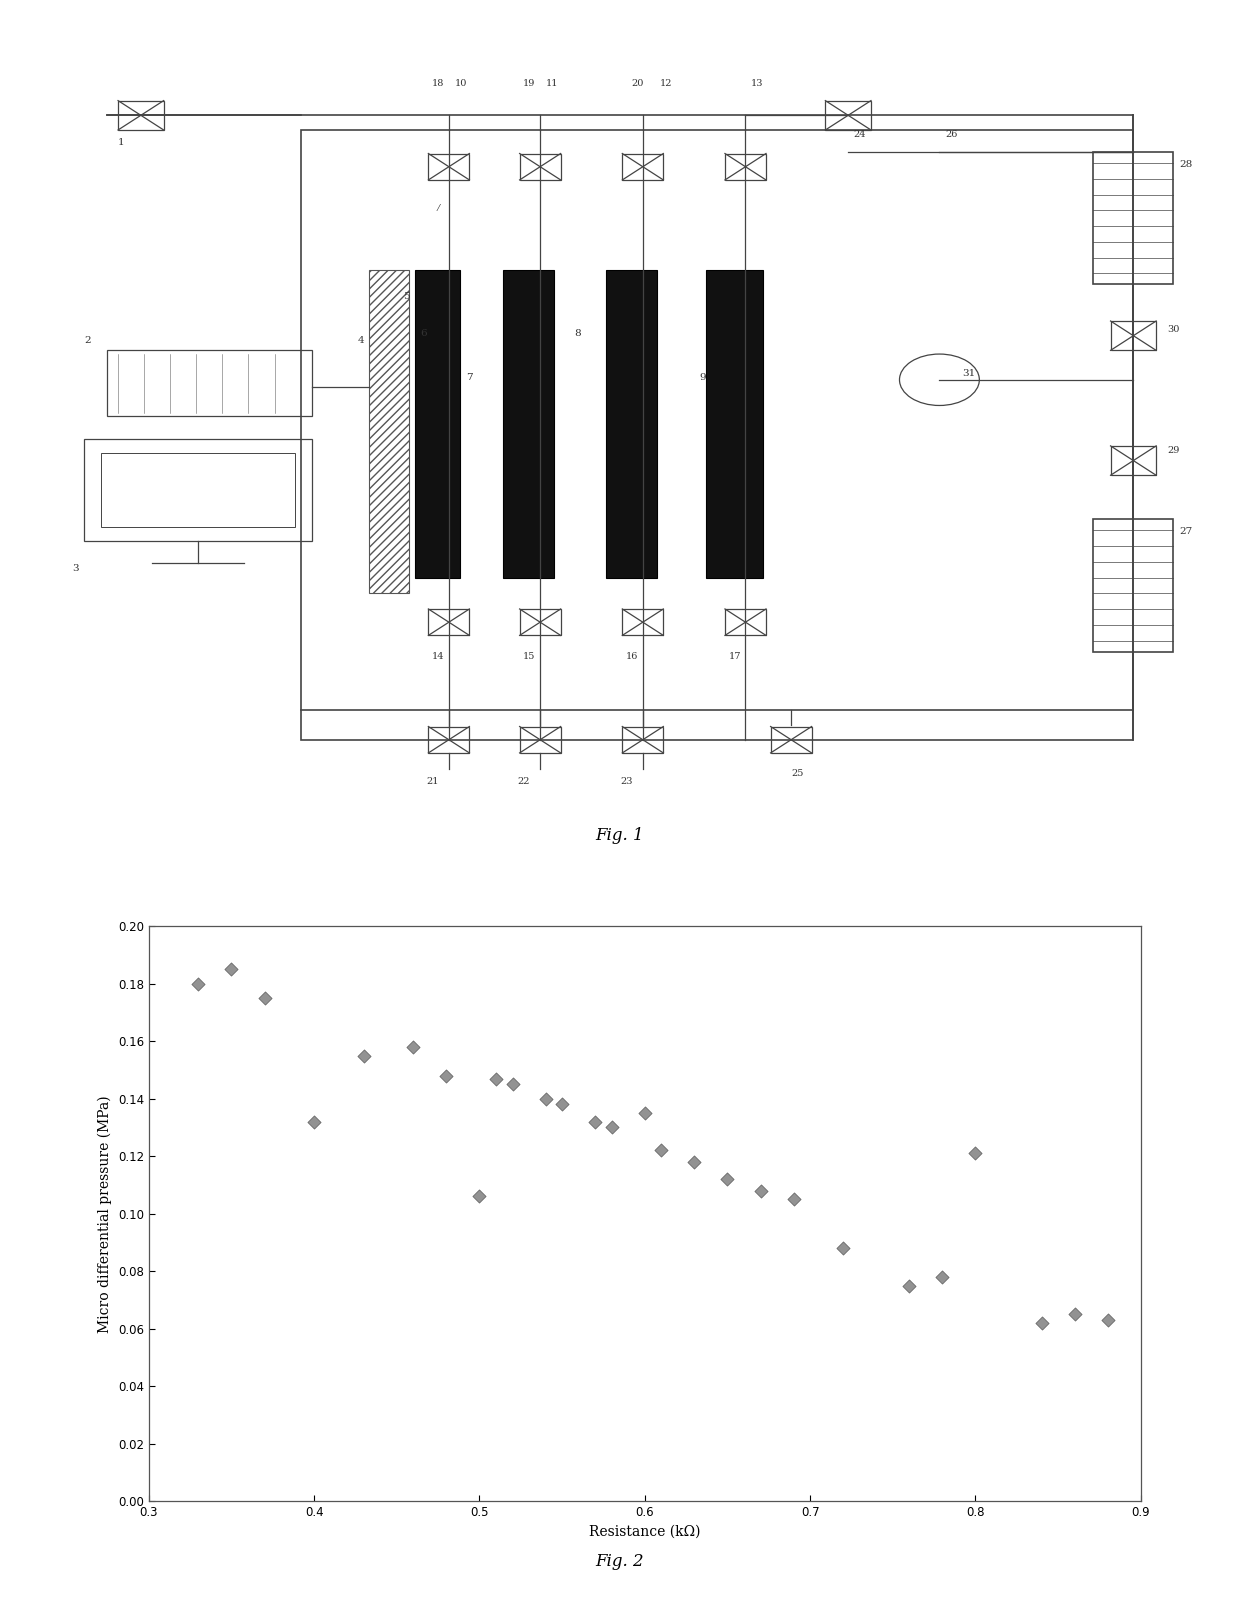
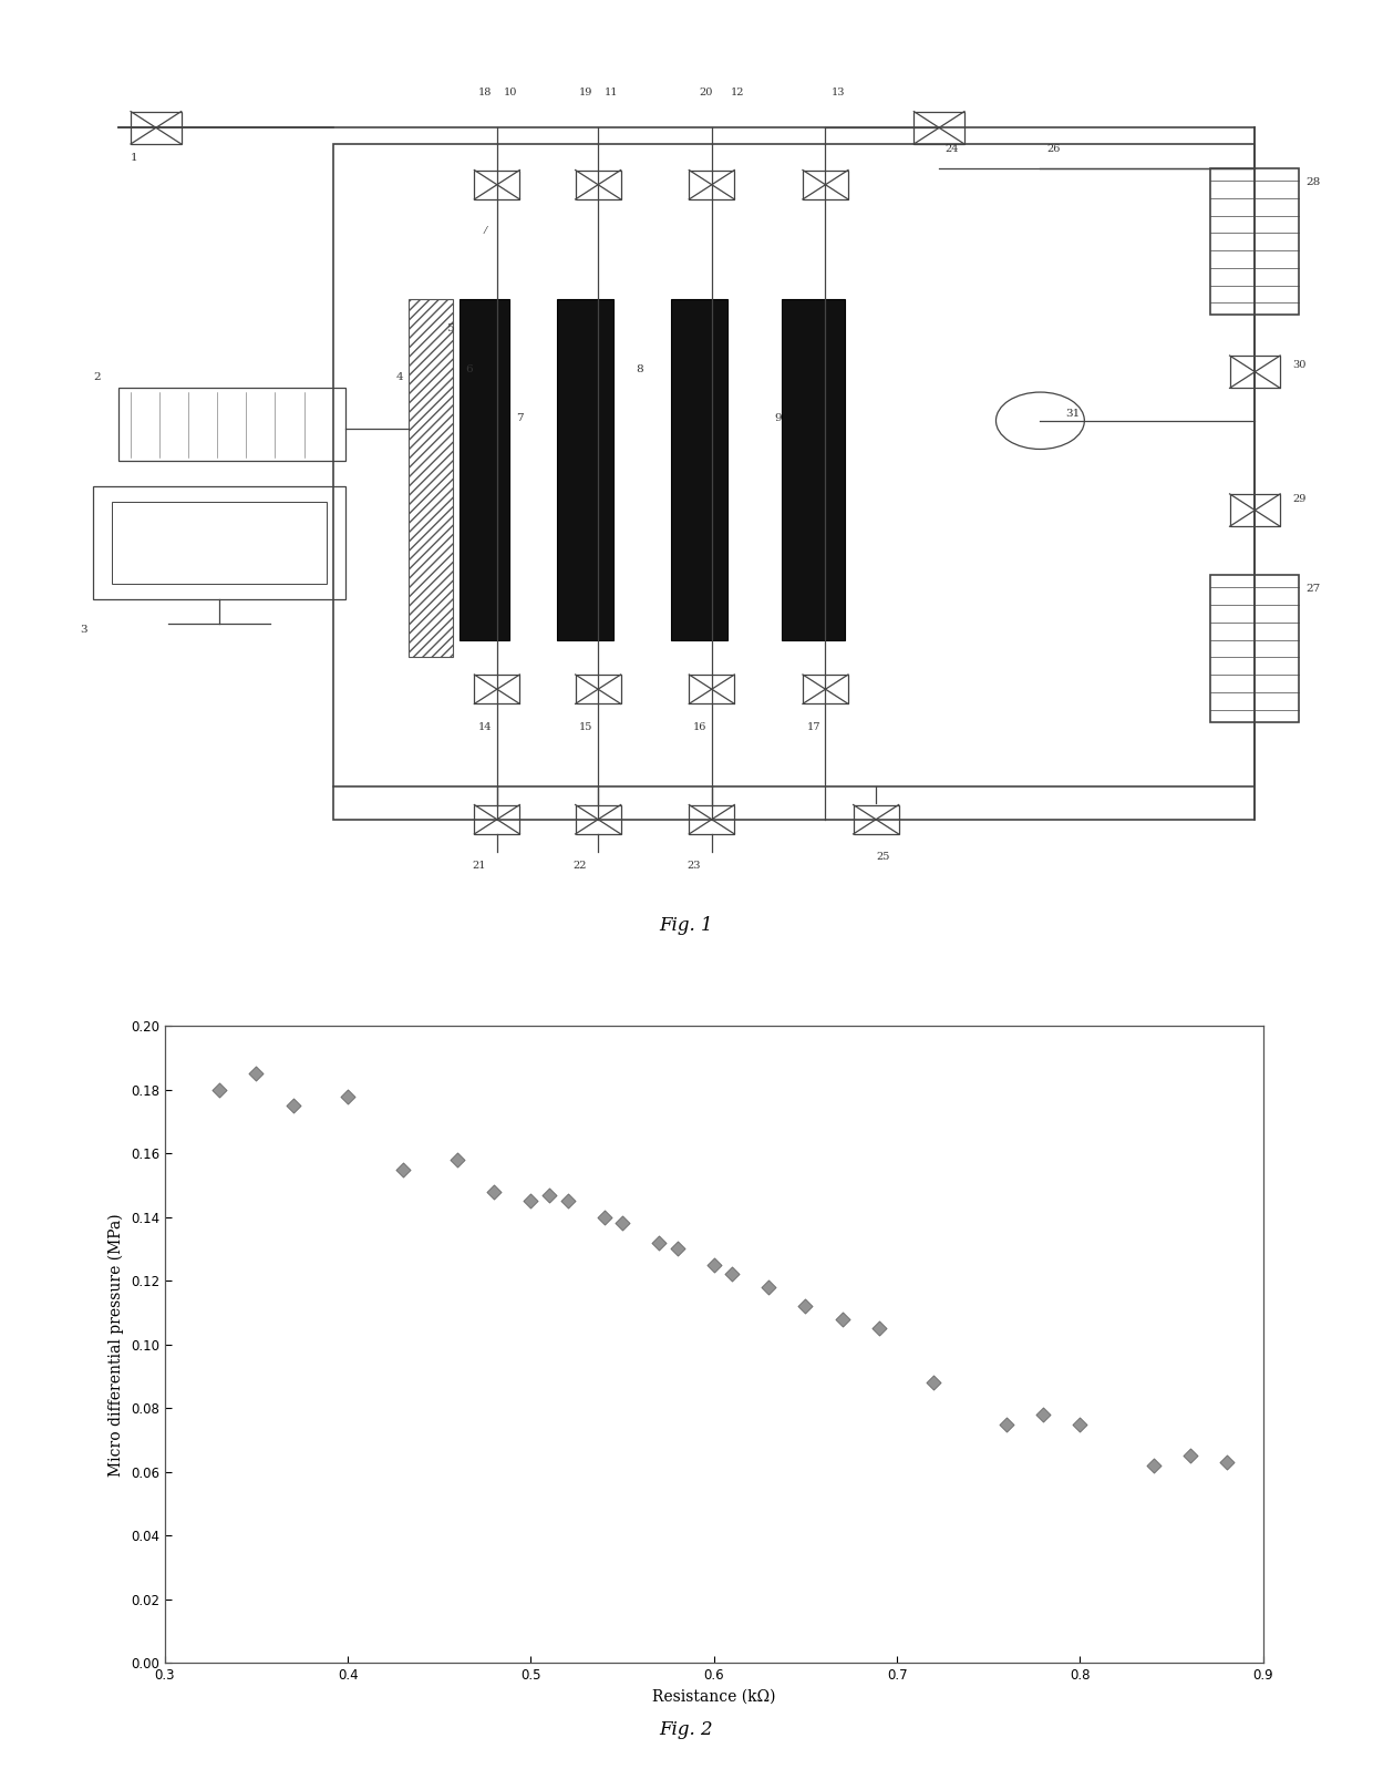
0.4: 0.132 -> 0.178
0.5: 0.106 -> 0.145
0.6: 0.135 -> 0.125
0.8: 0.121 -> 0.075
